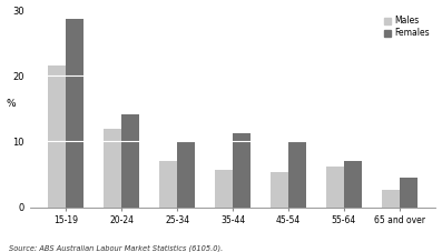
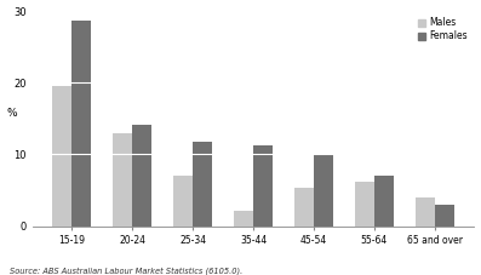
Males/15-19: 21.5 -> 19.6
Males/20-24: 12.0 -> 13.0
Females/25-34: 10.0 -> 11.8
Males/35-44: 5.7 -> 2.2
Males/65 and over: 2.7 -> 4.0
Females/65 and over: 4.5 -> 3.0
